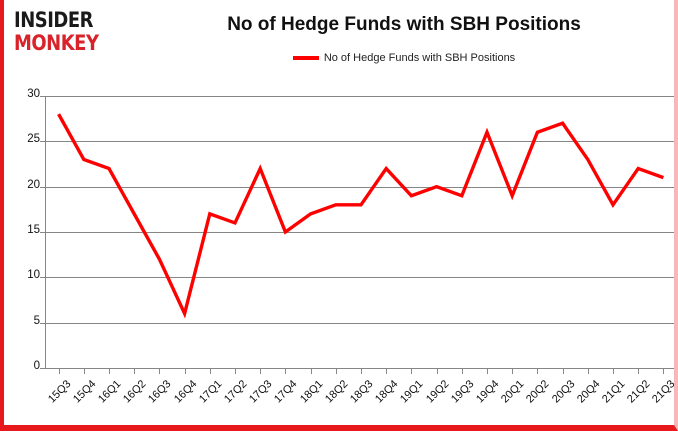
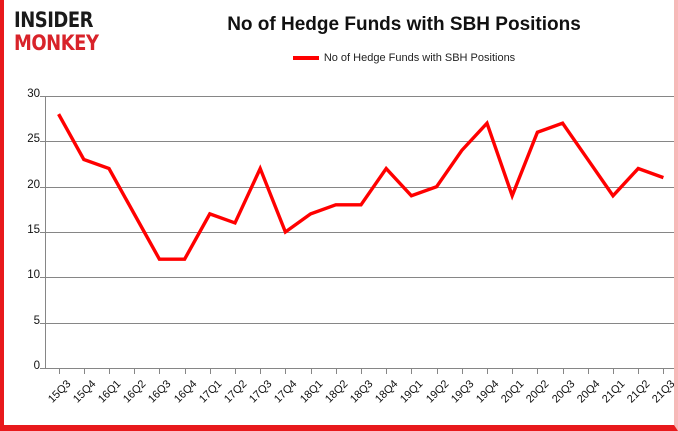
16Q4: 6 -> 12
19Q3: 19 -> 24
19Q4: 26 -> 27
21Q1: 18 -> 19
